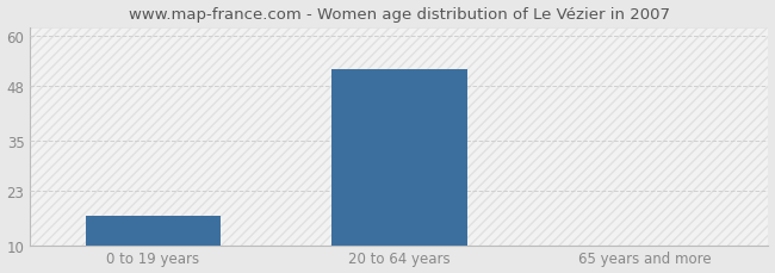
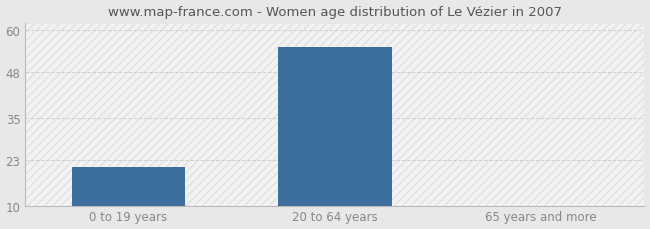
0 to 19 years: 17 -> 21
20 to 64 years: 52 -> 55
